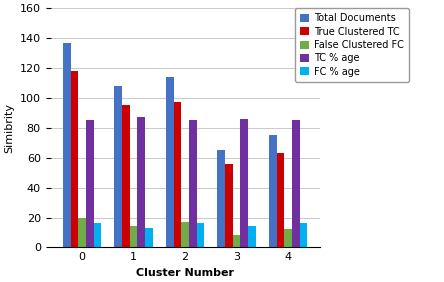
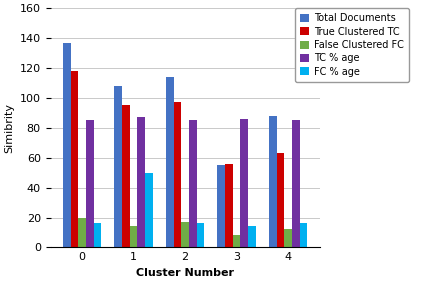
FC % age/1: 13 -> 50
Total Documents/3: 65 -> 55
Total Documents/4: 75 -> 88
